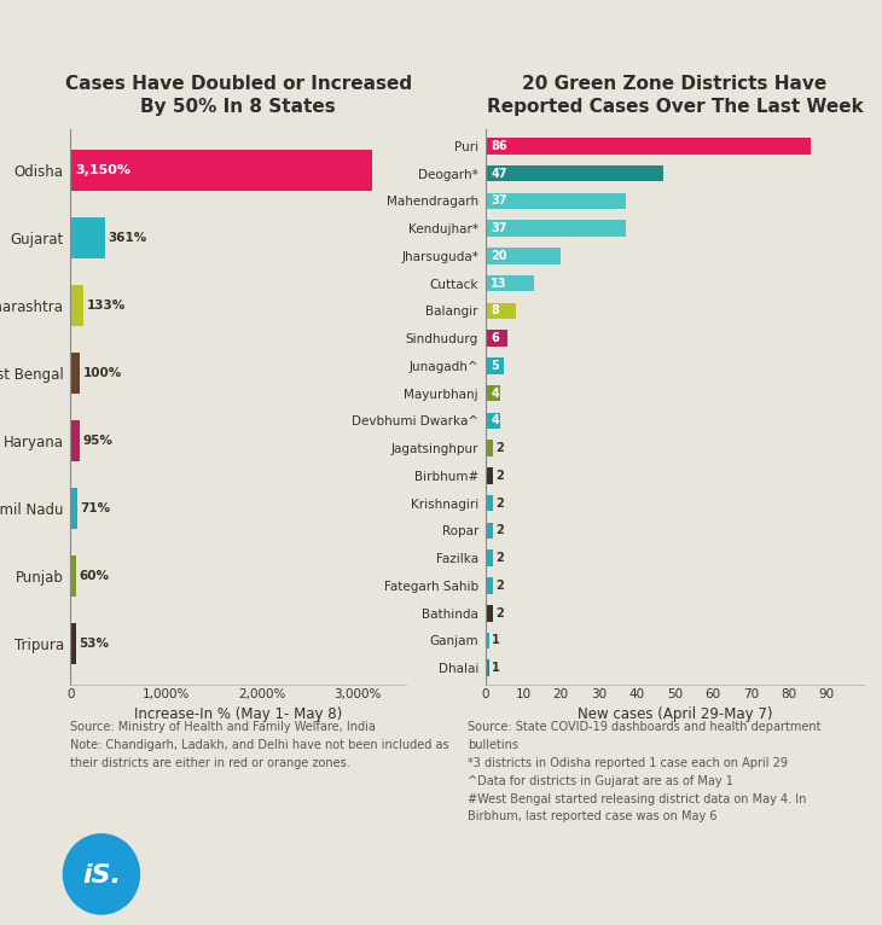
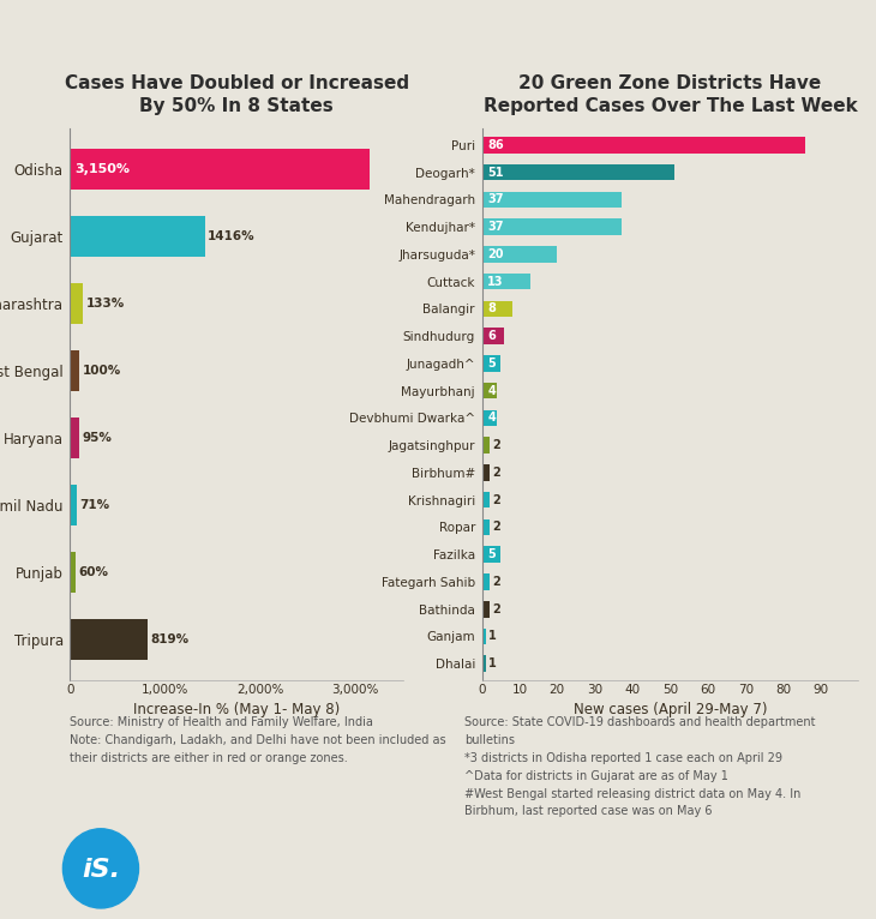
Cases Have Doubled or Increased By 50% In 8 States/Gujarat: 361% -> 1416%
Cases Have Doubled or Increased By 50% In 8 States/Tripura: 53% -> 819%
Deogarh*: 47 -> 51
Fazilka: 2 -> 5
